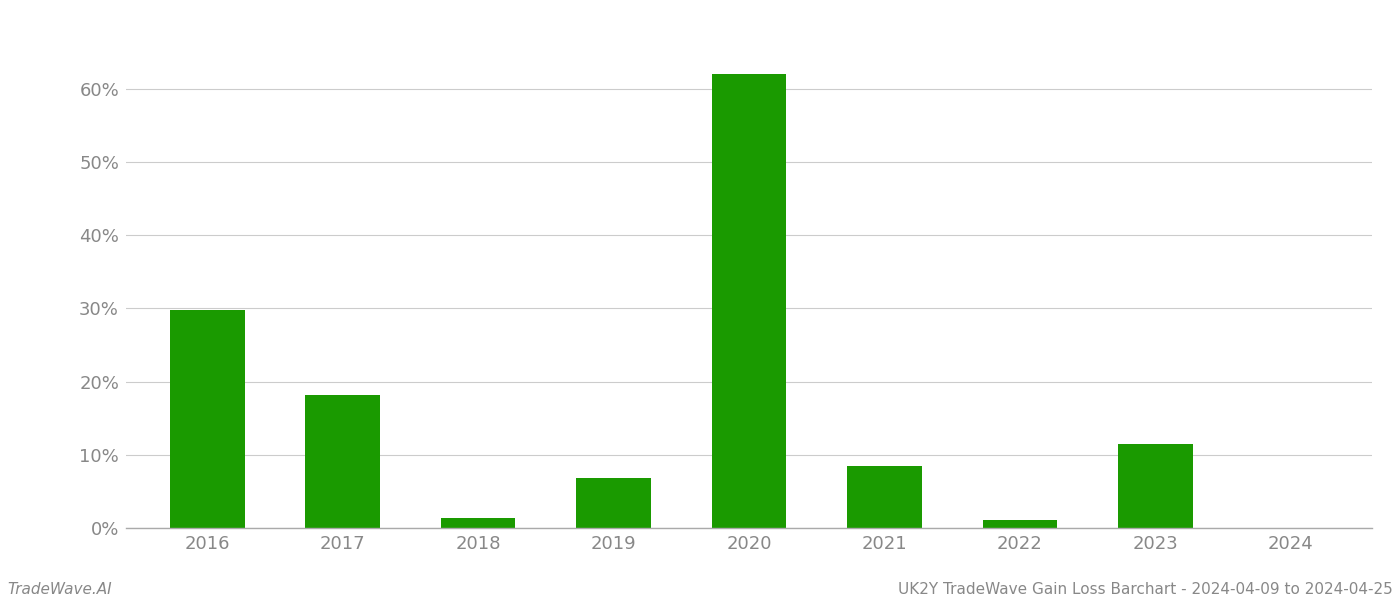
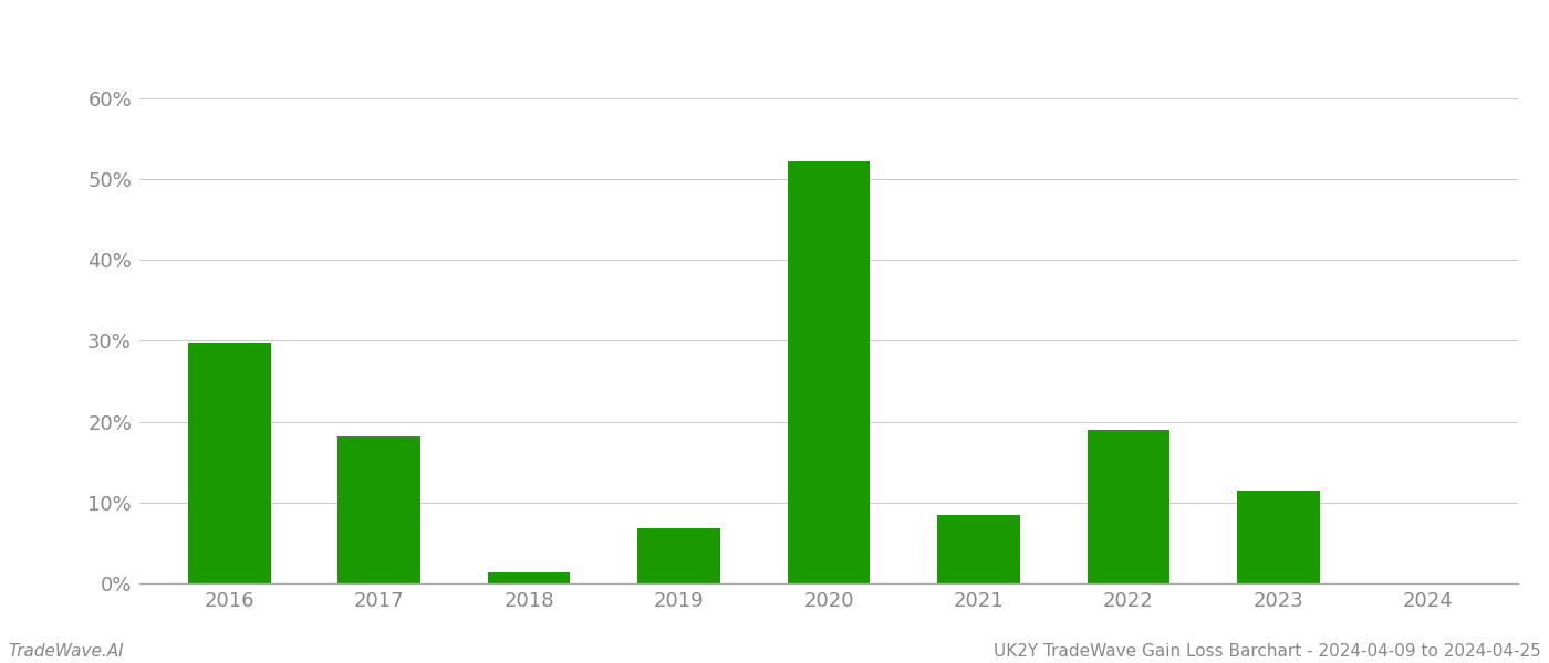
2020: 62.0% -> 52.2%
2022: 1.1% -> 19.0%
